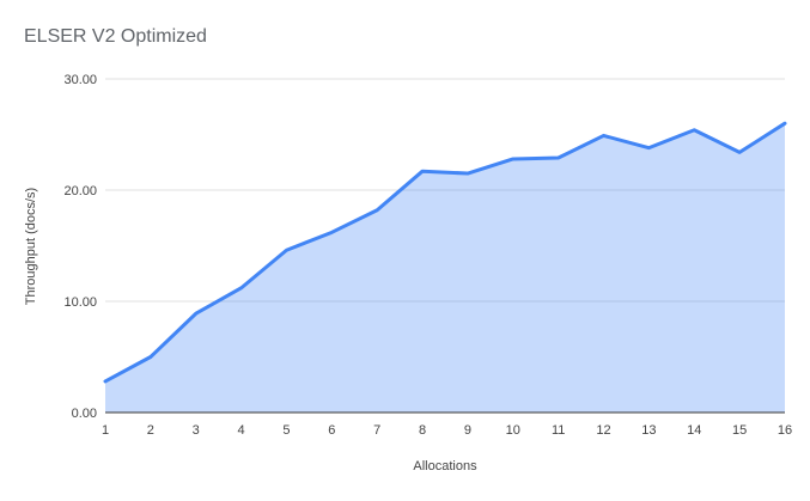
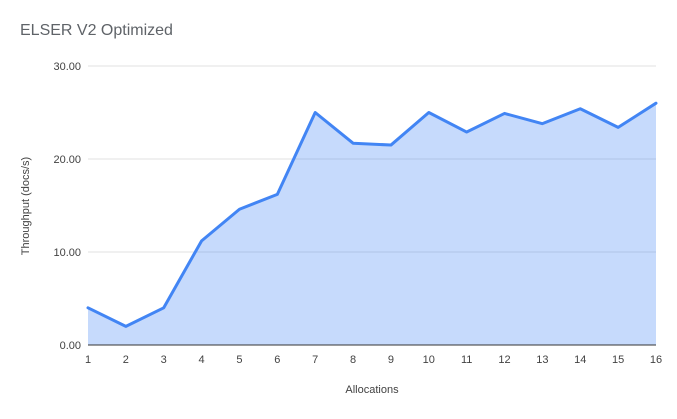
1: 3 -> 4
2: 5 -> 2
3: 9 -> 4
7: 18 -> 25
10: 23 -> 25
